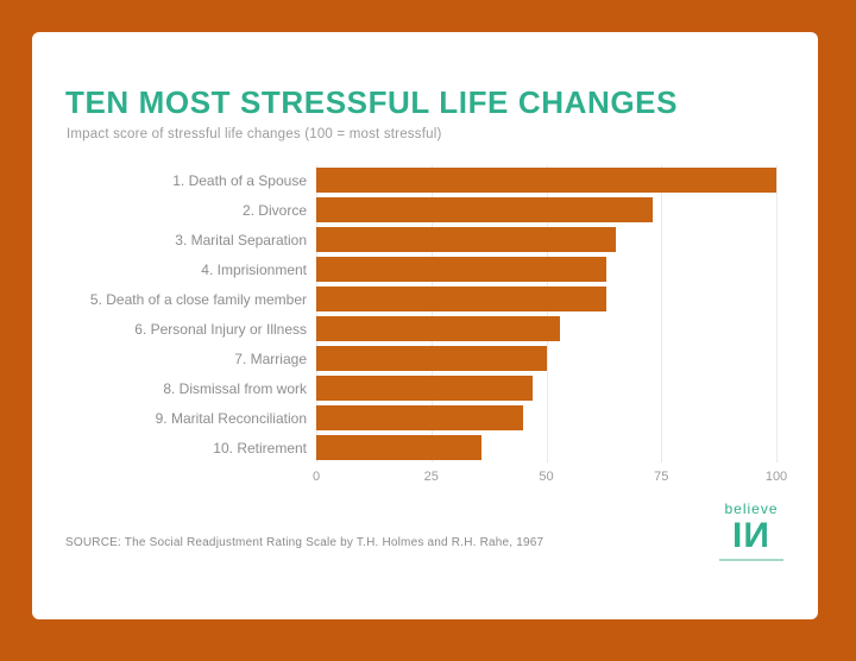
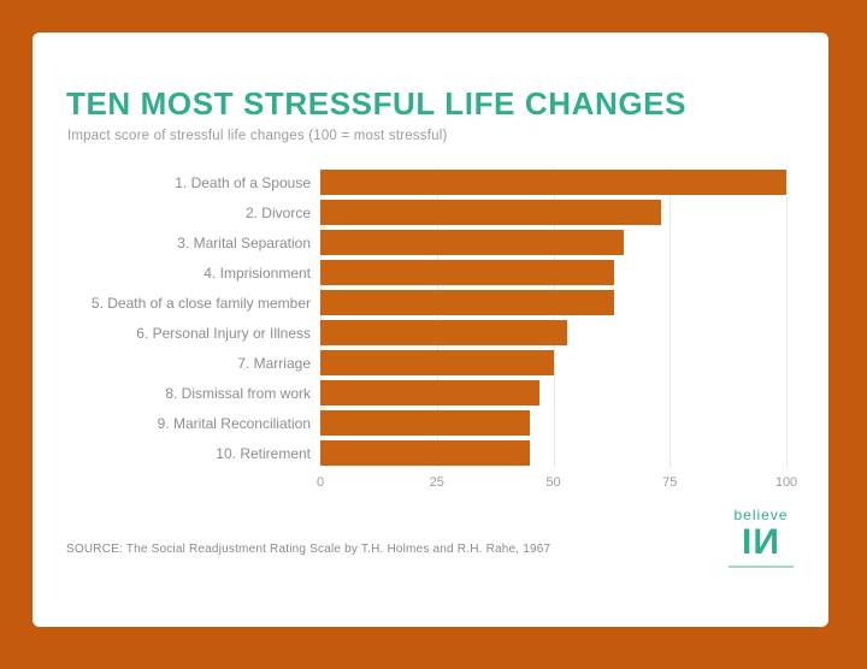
10. Retirement: 36 -> 45
